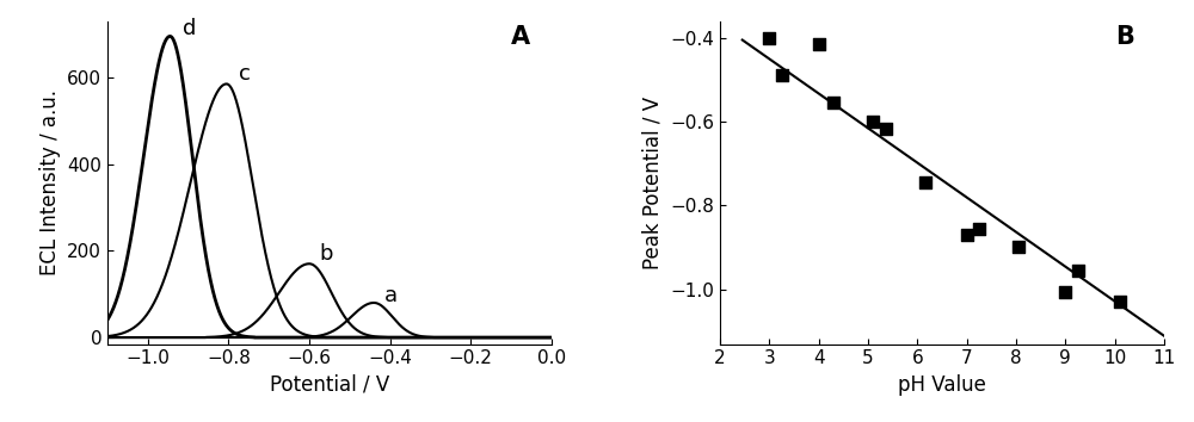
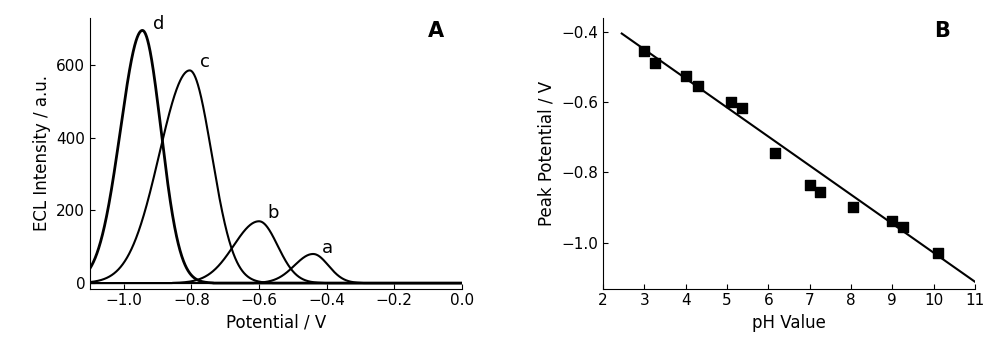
3: -0.400 -> -0.455
4: -0.415 -> -0.525
7: -0.870 -> -0.835
9: -1.005 -> -0.938
